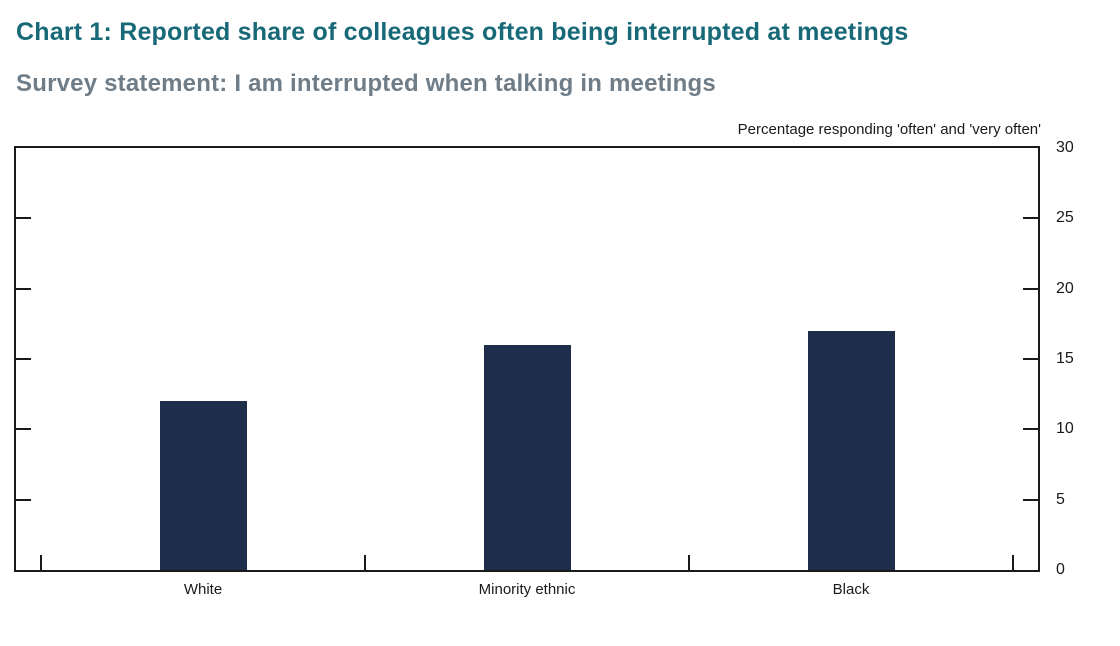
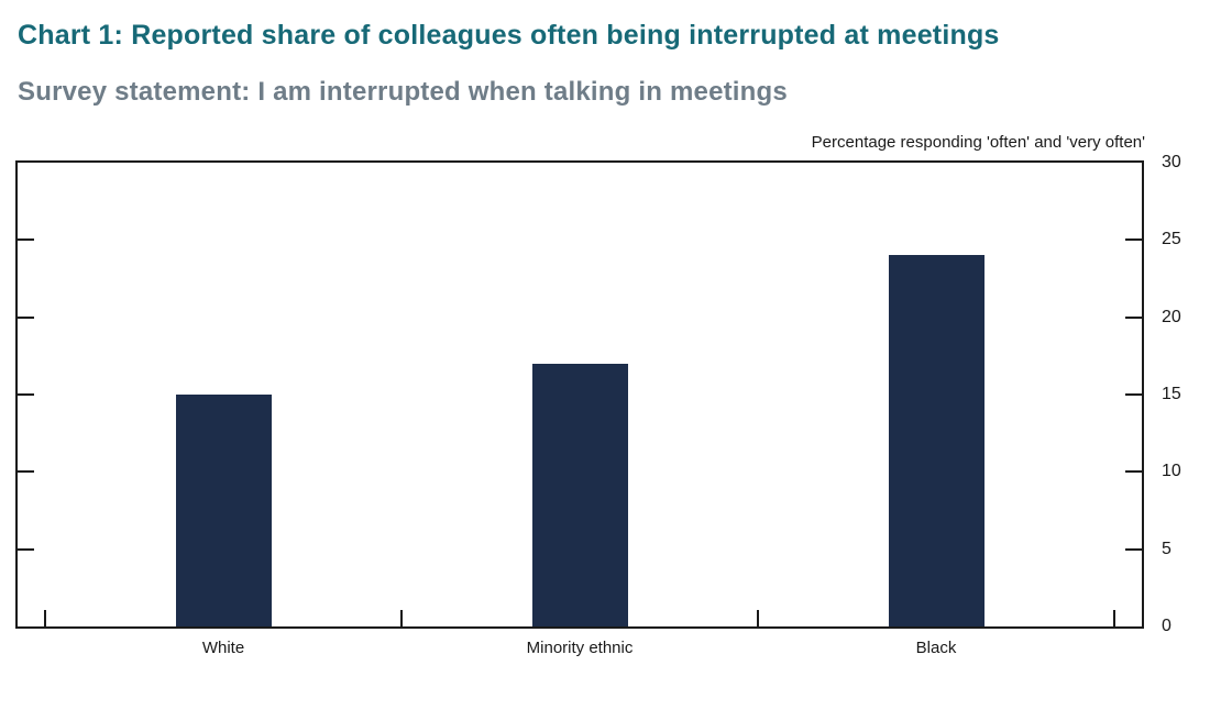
White: 12 -> 15
Minority ethnic: 16 -> 17
Black: 17 -> 24
